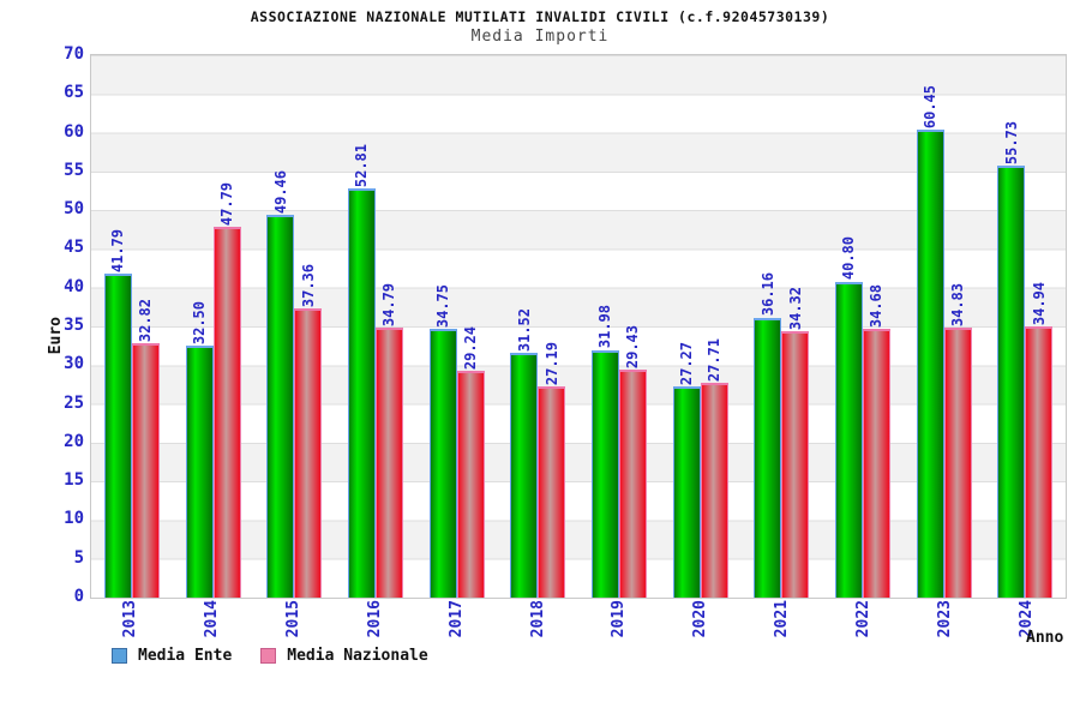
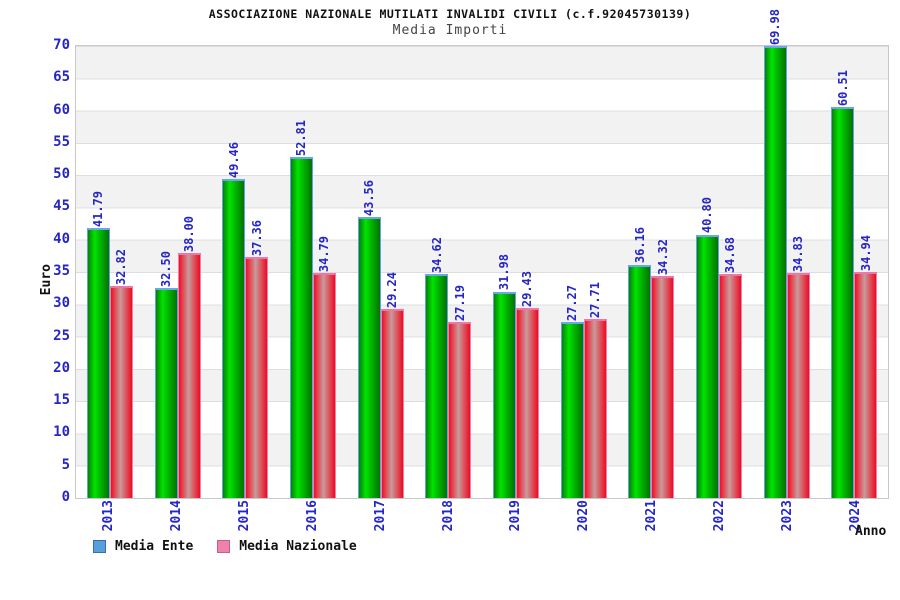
Media Nazionale/2014: 47.79 -> 38.00
Media Ente/2017: 34.75 -> 43.56
Media Ente/2018: 31.52 -> 34.62
Media Ente/2023: 60.45 -> 69.98
Media Ente/2024: 55.73 -> 60.51
